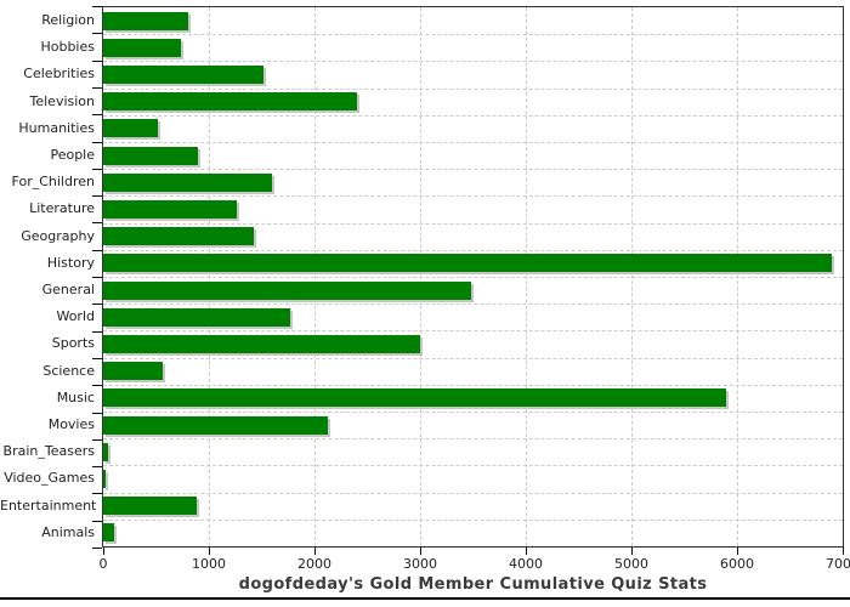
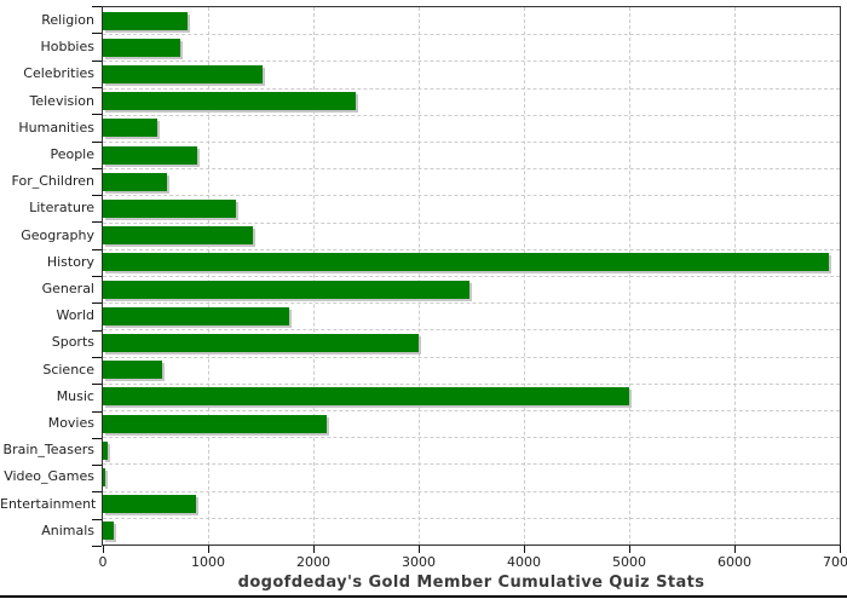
For_Children: 1600 -> 600
Music: 5900 -> 5000
